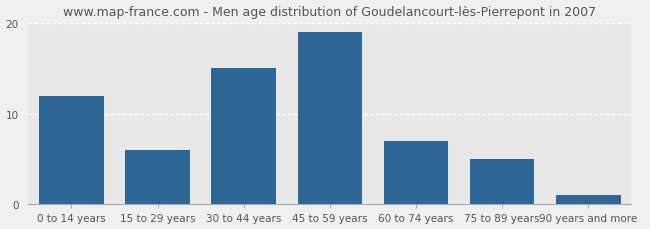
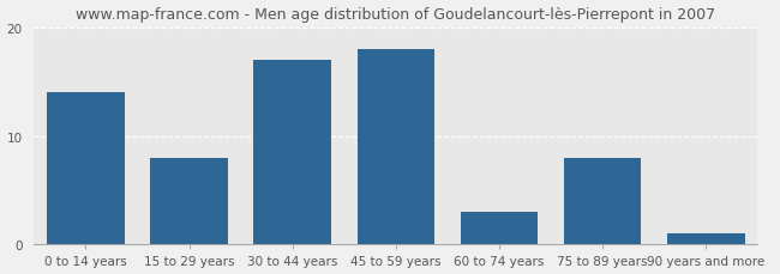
0 to 14 years: 12 -> 14
15 to 29 years: 6 -> 8
30 to 44 years: 15 -> 17
45 to 59 years: 19 -> 18
60 to 74 years: 7 -> 3
75 to 89 years: 5 -> 8
